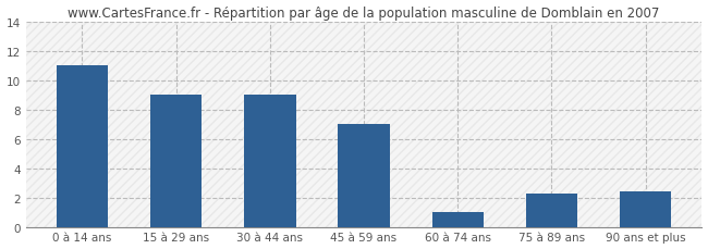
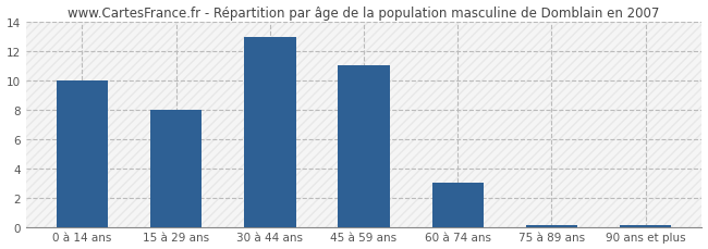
0 à 14 ans: 11.0 -> 10.0
15 à 29 ans: 9.0 -> 8.0
30 à 44 ans: 9.0 -> 13.0
45 à 59 ans: 7.0 -> 11.0
60 à 74 ans: 1.0 -> 3.0
75 à 89 ans: 2.3 -> 0.1
90 ans et plus: 2.4 -> 0.1
